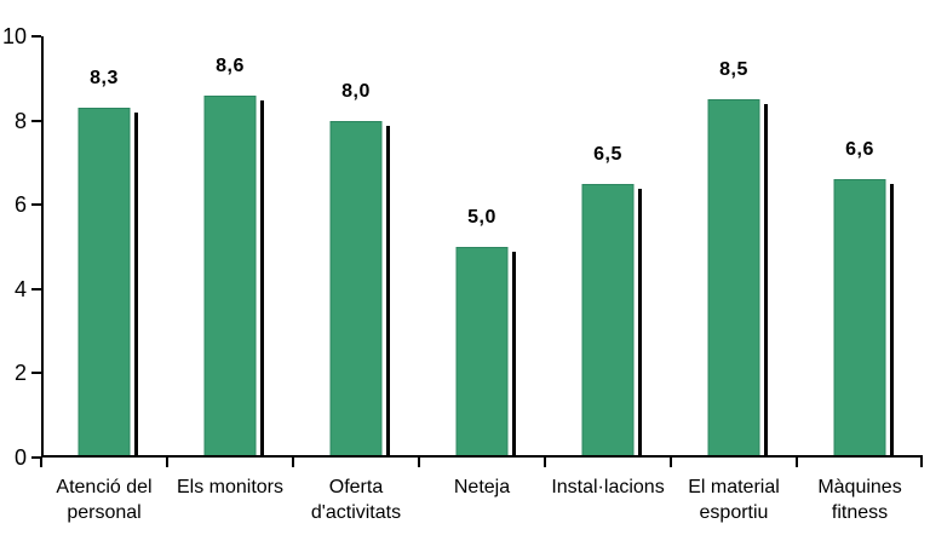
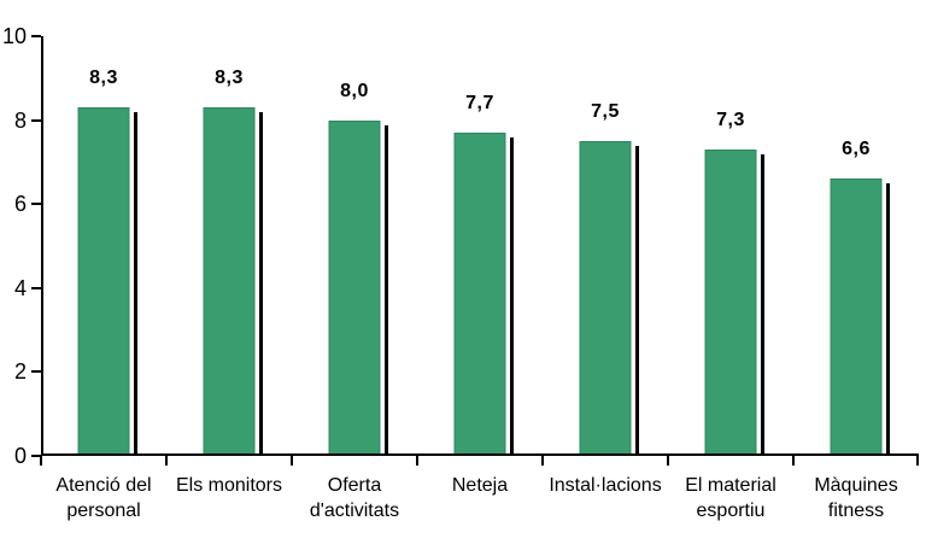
Els monitors: 8,6 -> 8,3
Neteja: 5,0 -> 7,7
Instal·lacions: 6,5 -> 7,5
El material esportiu: 8,5 -> 7,3
